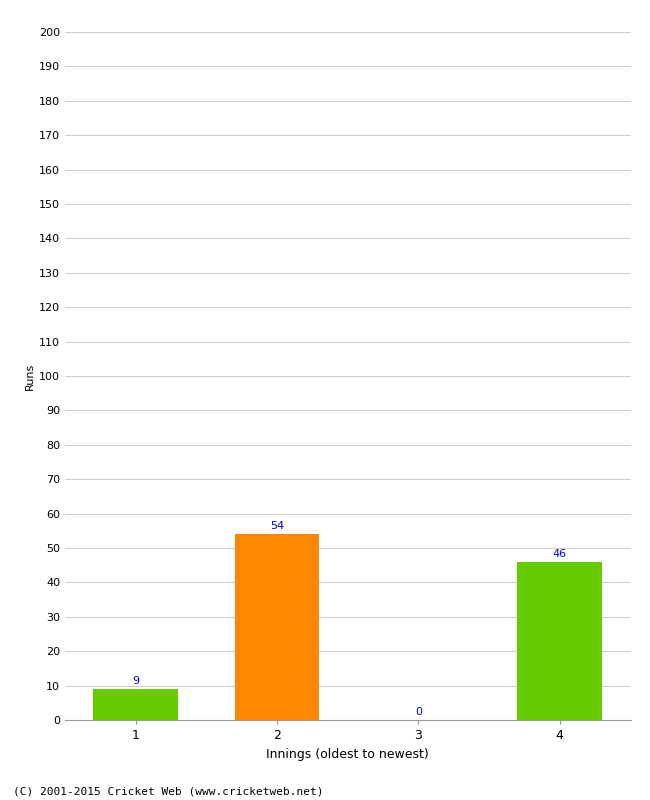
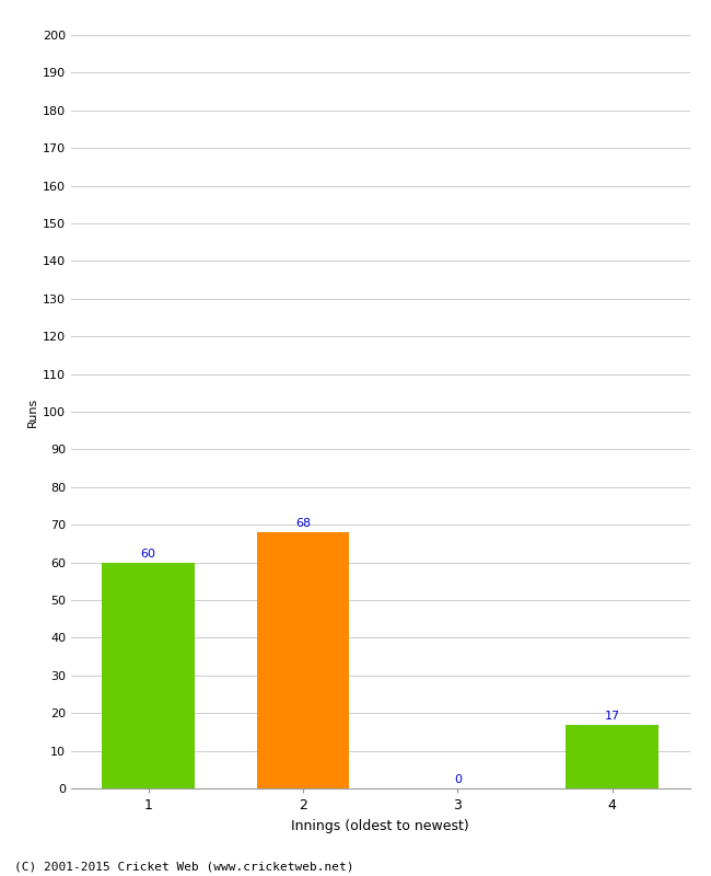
1: 9 -> 60
2: 54 -> 68
4: 46 -> 17
